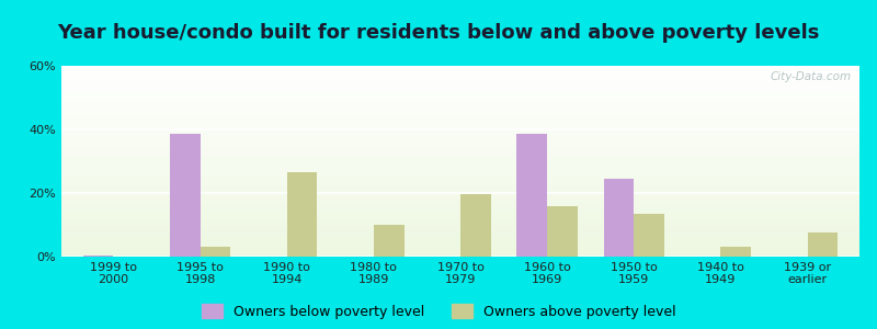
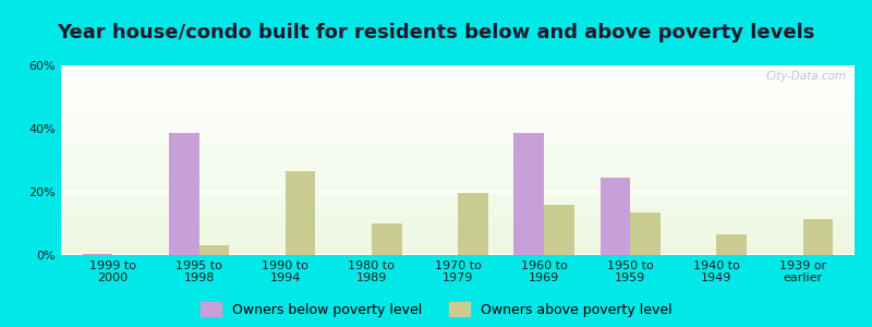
Owners above poverty level/1940 to 1949: 3.0% -> 6.5%
Owners above poverty level/1939 or earlier: 7.5% -> 11.5%
